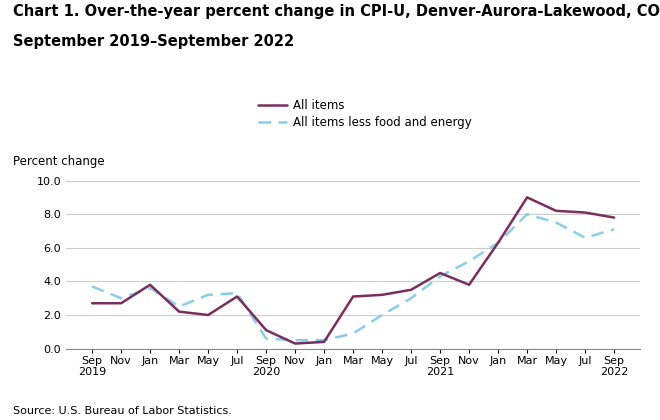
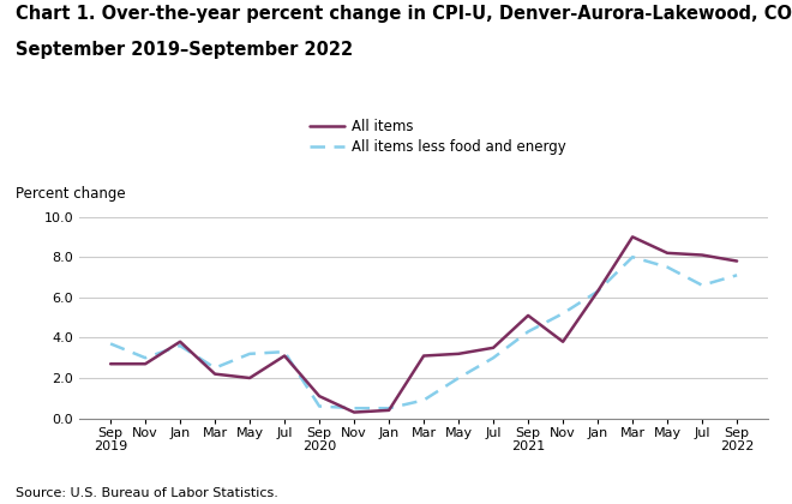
All items/Sep 2021: 4.5 -> 5.1
